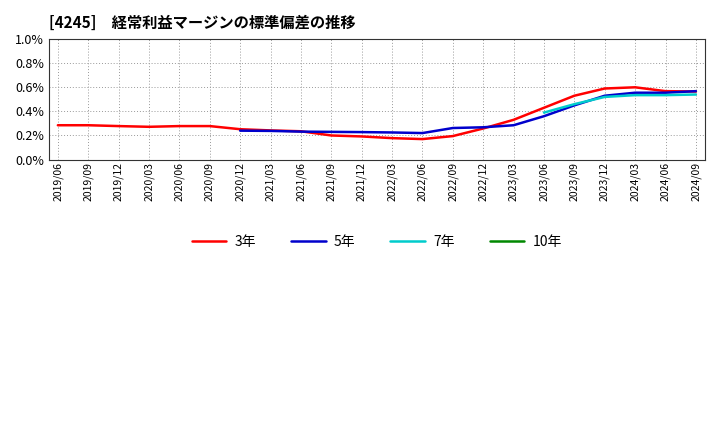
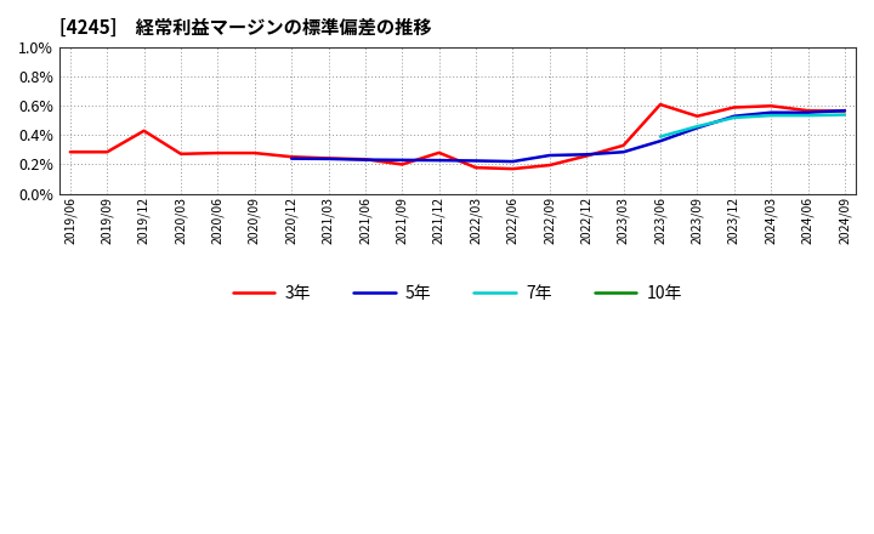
3年/2019/12: 0.28% -> 0.43%
3年/2021/12: 0.19% -> 0.28%
3年/2023/06: 0.43% -> 0.61%
